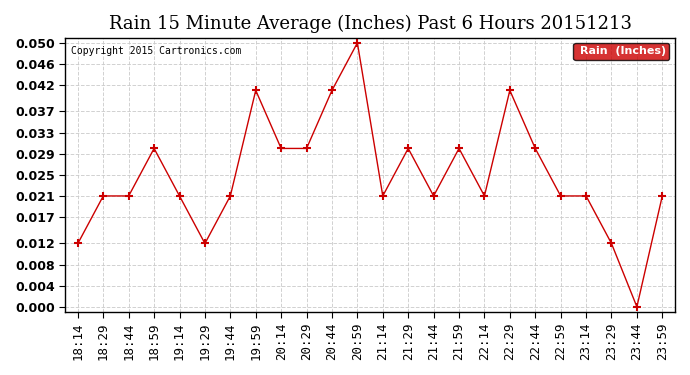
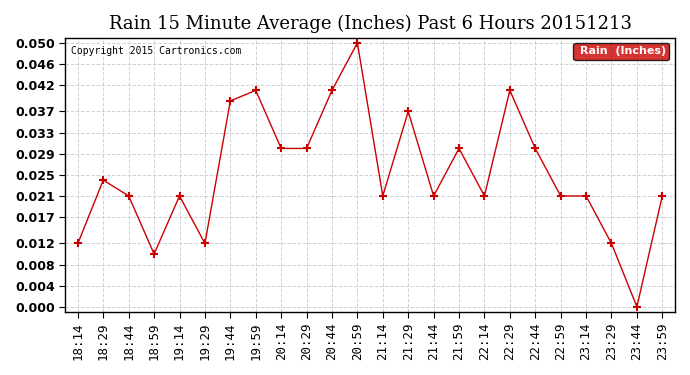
18:29: 0.021 -> 0.024
18:59: 0.030 -> 0.010
19:44: 0.021 -> 0.039
21:29: 0.030 -> 0.037
